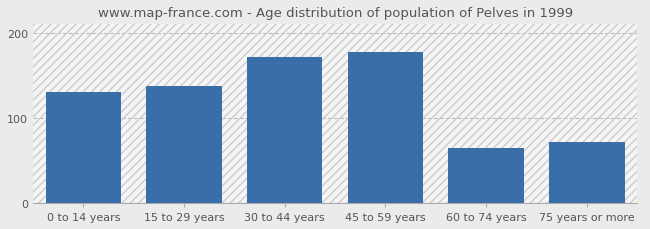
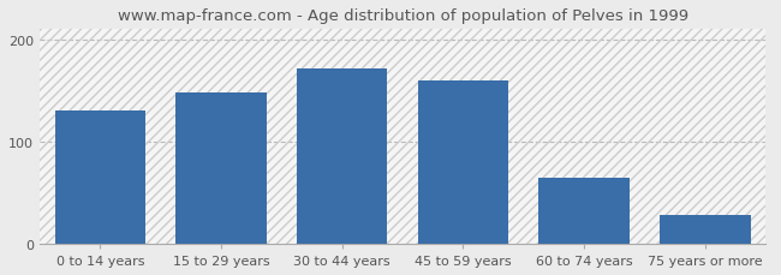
15 to 29 years: 138 -> 148
45 to 59 years: 178 -> 160
75 years or more: 72 -> 28
